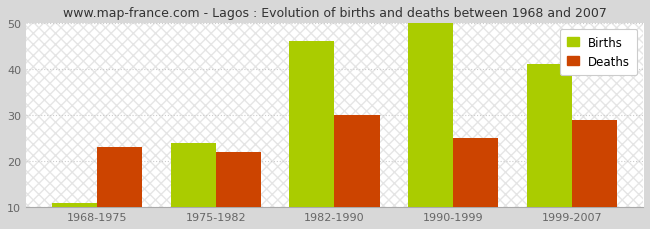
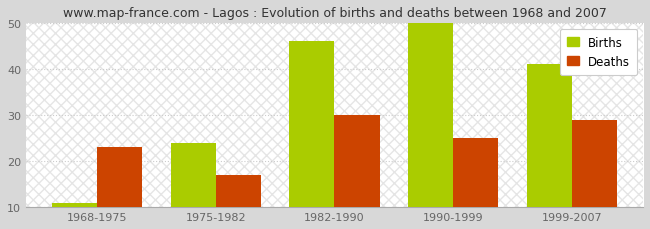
Deaths/1975-1982: 22 -> 17
